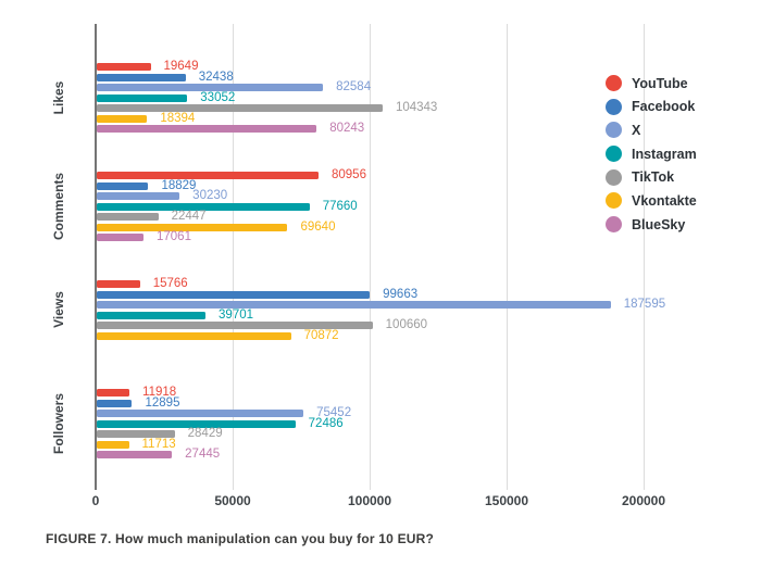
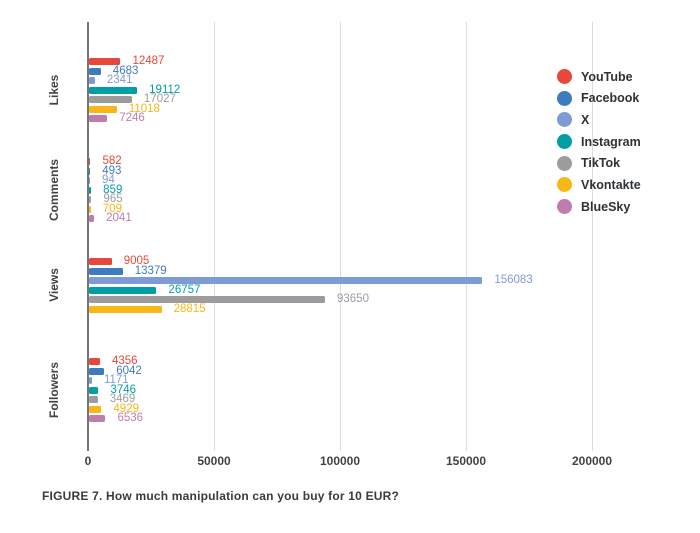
YouTube/Likes: 19649 -> 12487
Facebook/Likes: 32438 -> 4683
X/Likes: 82584 -> 2341
Instagram/Likes: 33052 -> 19112
TikTok/Likes: 104343 -> 17027
Vkontakte/Likes: 18394 -> 11018
BlueSky/Likes: 80243 -> 7246
YouTube/Comments: 80956 -> 582
Facebook/Comments: 18829 -> 493
X/Comments: 30230 -> 94
Instagram/Comments: 77660 -> 859
TikTok/Comments: 22447 -> 965
Vkontakte/Comments: 69640 -> 709
BlueSky/Comments: 17061 -> 2041
YouTube/Views: 15766 -> 9005
Facebook/Views: 99663 -> 13379
X/Views: 187595 -> 156083
Instagram/Views: 39701 -> 26757
TikTok/Views: 100660 -> 93650
Vkontakte/Views: 70872 -> 28815
YouTube/Followers: 11918 -> 4356
Facebook/Followers: 12895 -> 6042
X/Followers: 75452 -> 1171
Instagram/Followers: 72486 -> 3746
TikTok/Followers: 28429 -> 3469
Vkontakte/Followers: 11713 -> 4929
BlueSky/Followers: 27445 -> 6536
